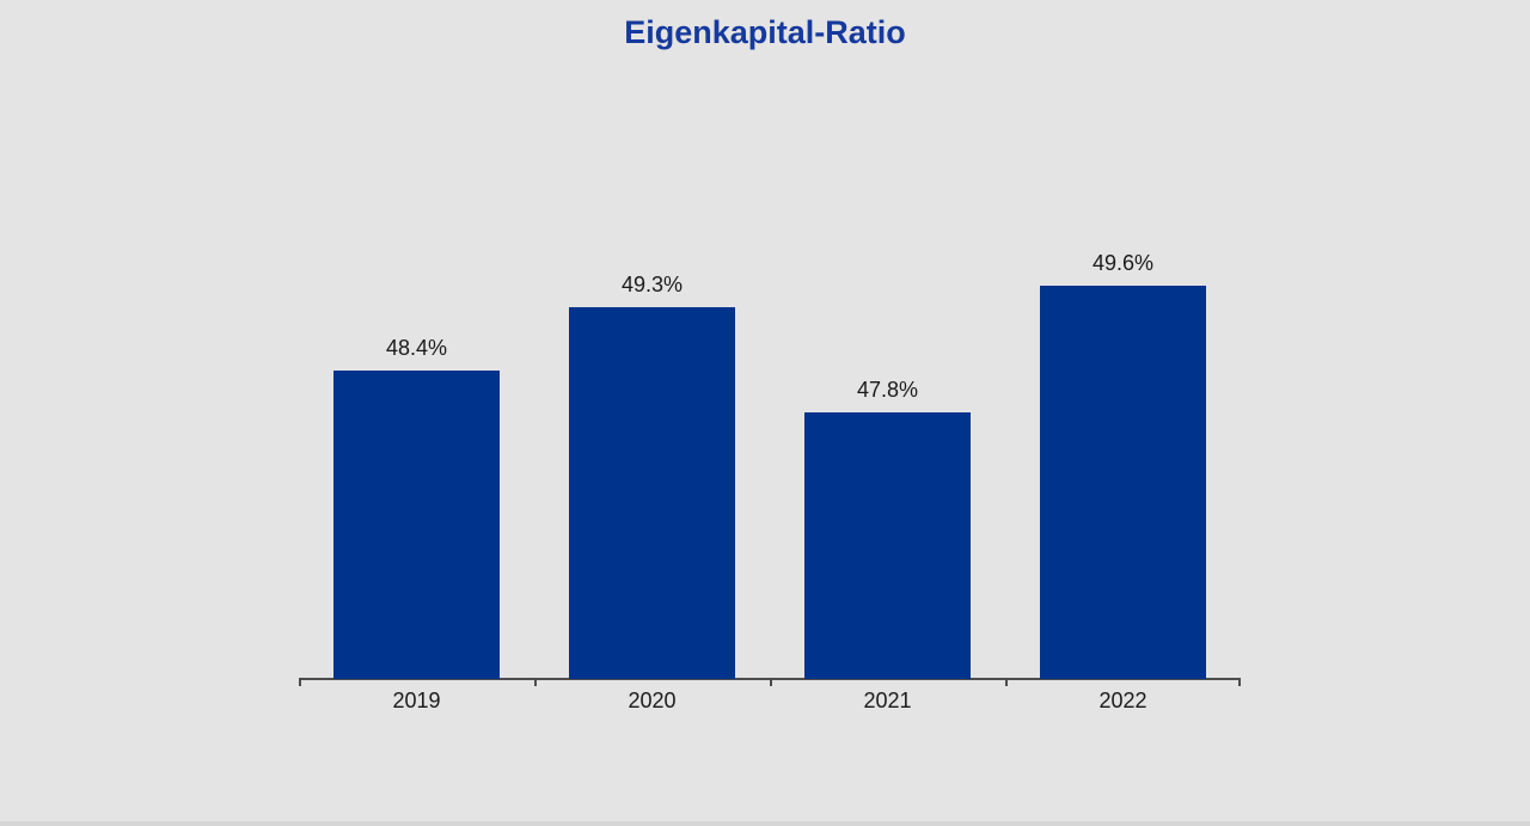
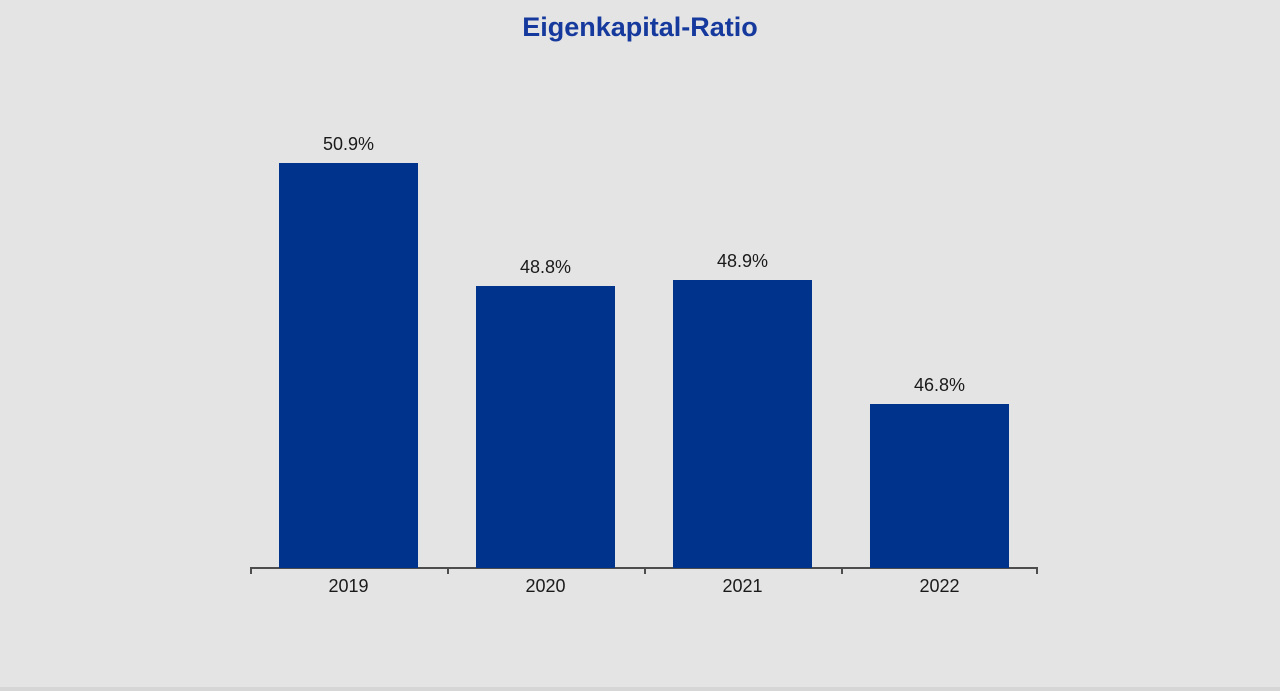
2019: 48.4% -> 50.9%
2020: 49.3% -> 48.8%
2021: 47.8% -> 48.9%
2022: 49.6% -> 46.8%
